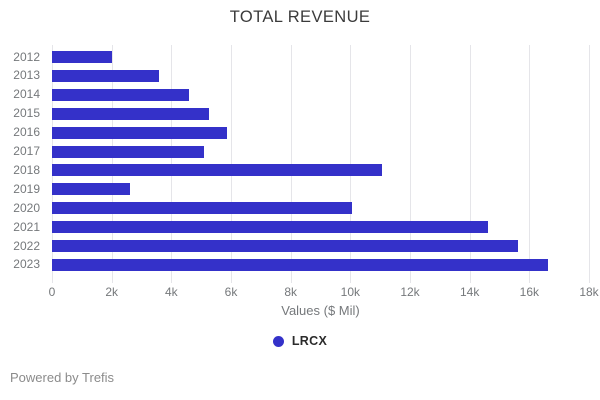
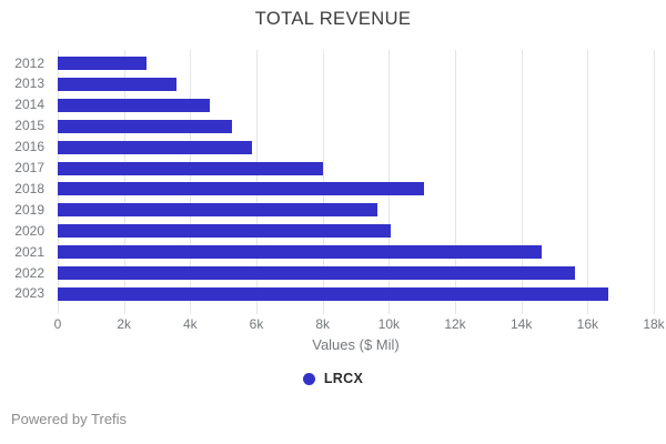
2012: 2.0k -> 2.7k
2017: 5.1k -> 8.0k
2019: 2.6k -> 9.7k
